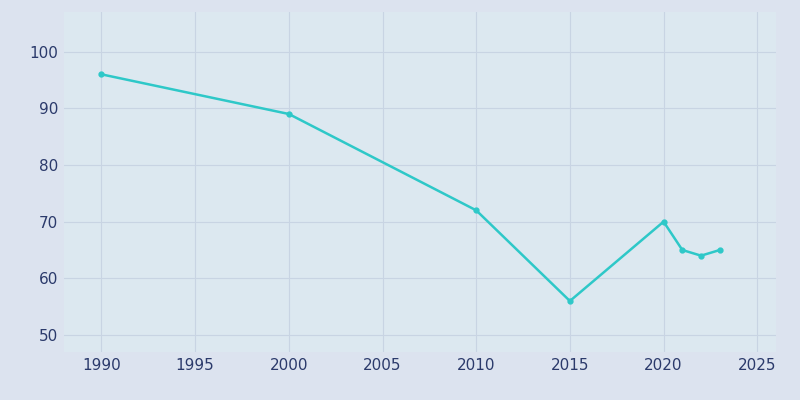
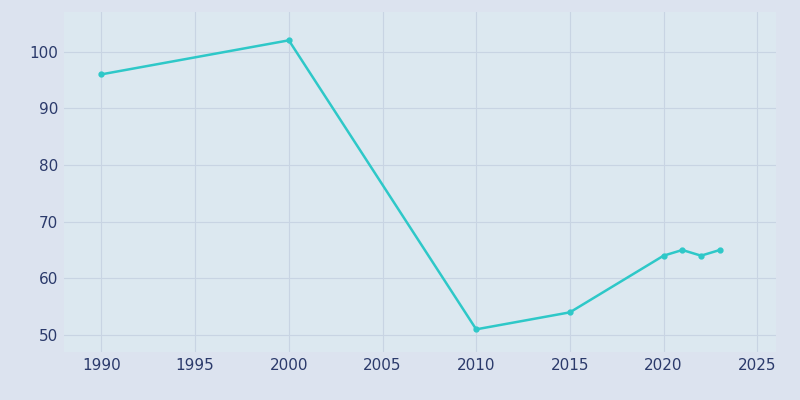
2000: 89 -> 102
2010: 72 -> 51
2015: 56 -> 54
2020: 70 -> 64
